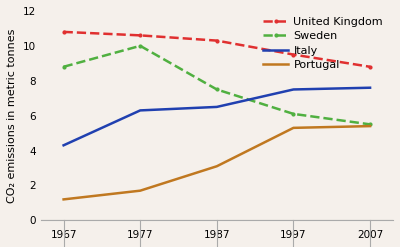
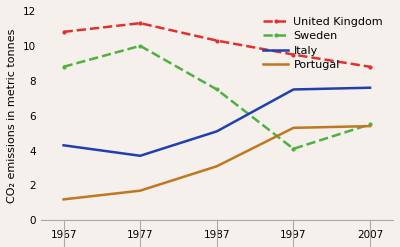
United Kingdom/1977: 10.6 -> 11.3
Italy/1977: 6.3 -> 3.7
Italy/1987: 6.5 -> 5.1
Sweden/1997: 6.1 -> 4.1
